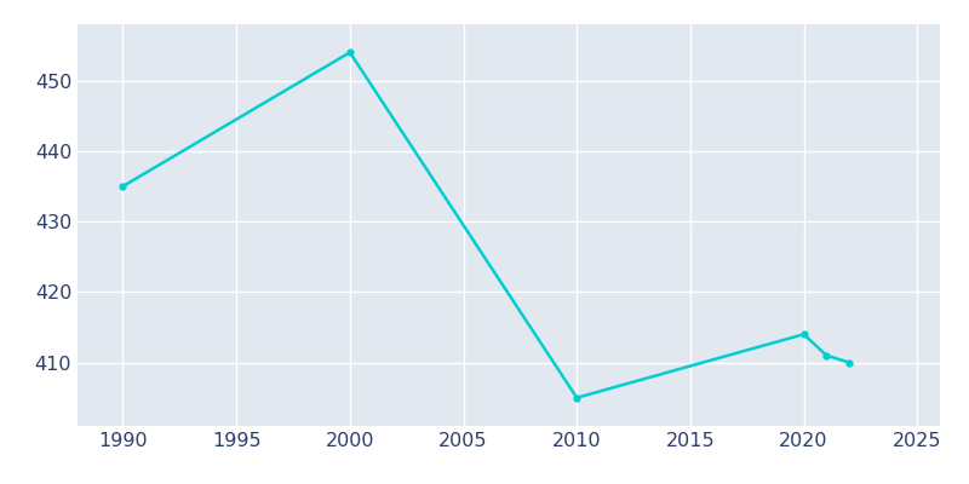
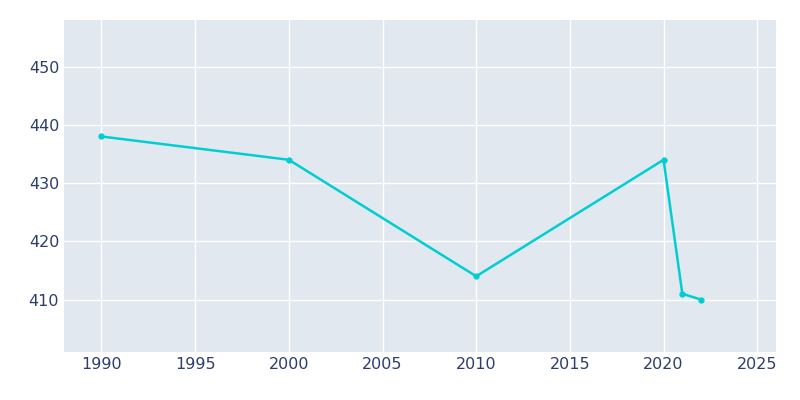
1990: 435 -> 438
2000: 454 -> 434
2010: 405 -> 414
2020: 414 -> 434
